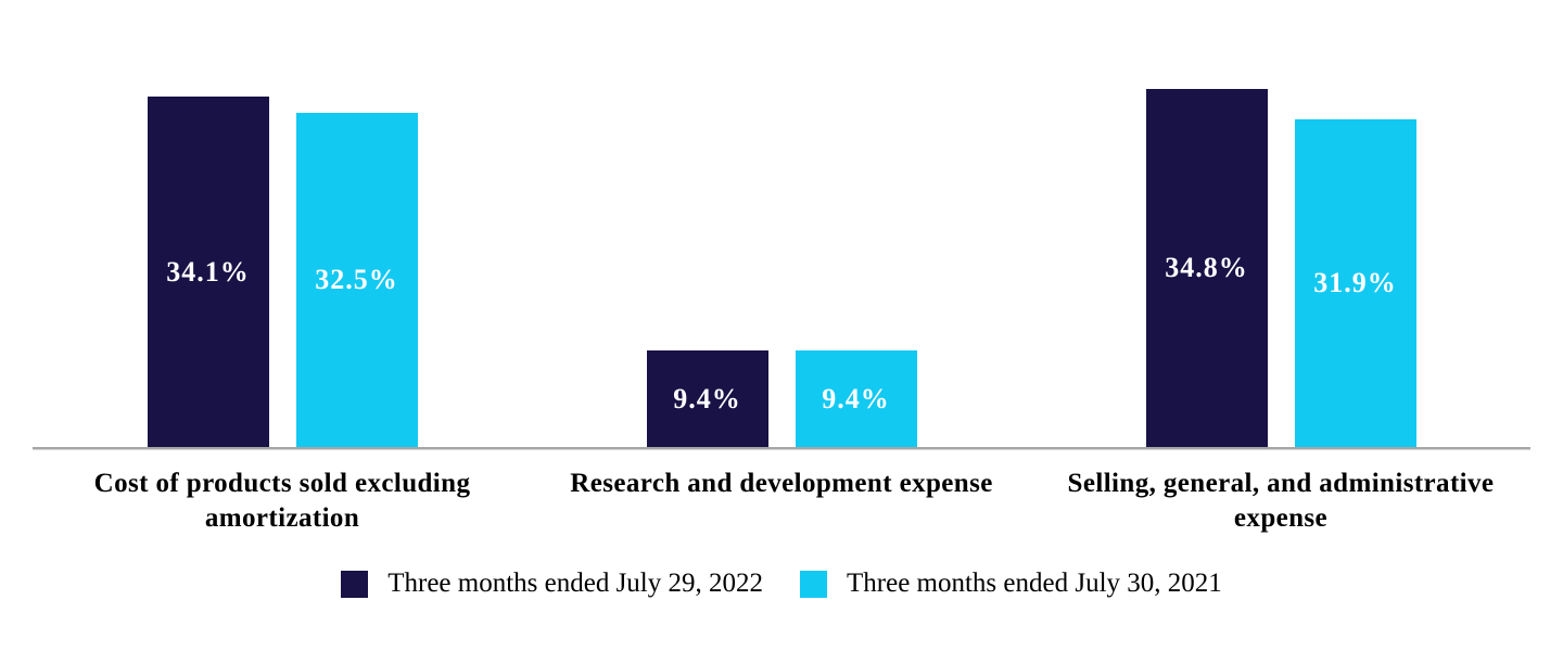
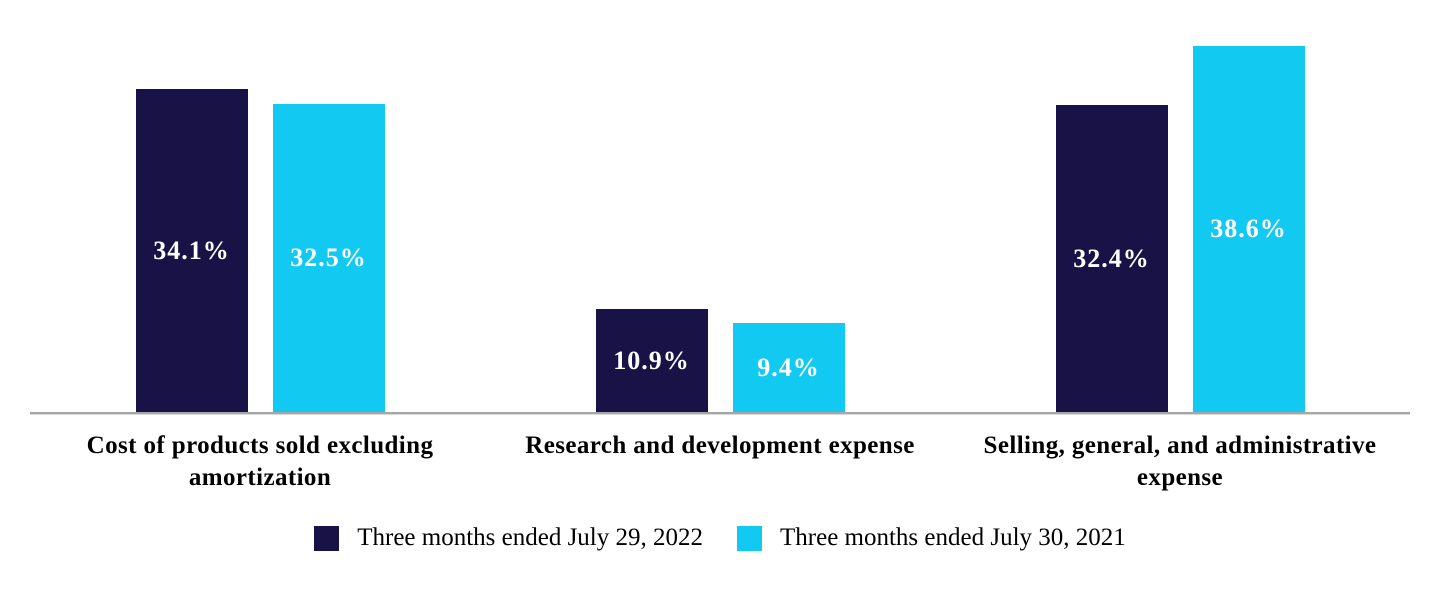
Three months ended July 29, 2022/Research and development expense: 9.4% -> 10.9%
Three months ended July 29, 2022/Selling, general, and administrative expense: 34.8% -> 32.4%
Three months ended July 30, 2021/Selling, general, and administrative expense: 31.9% -> 38.6%
